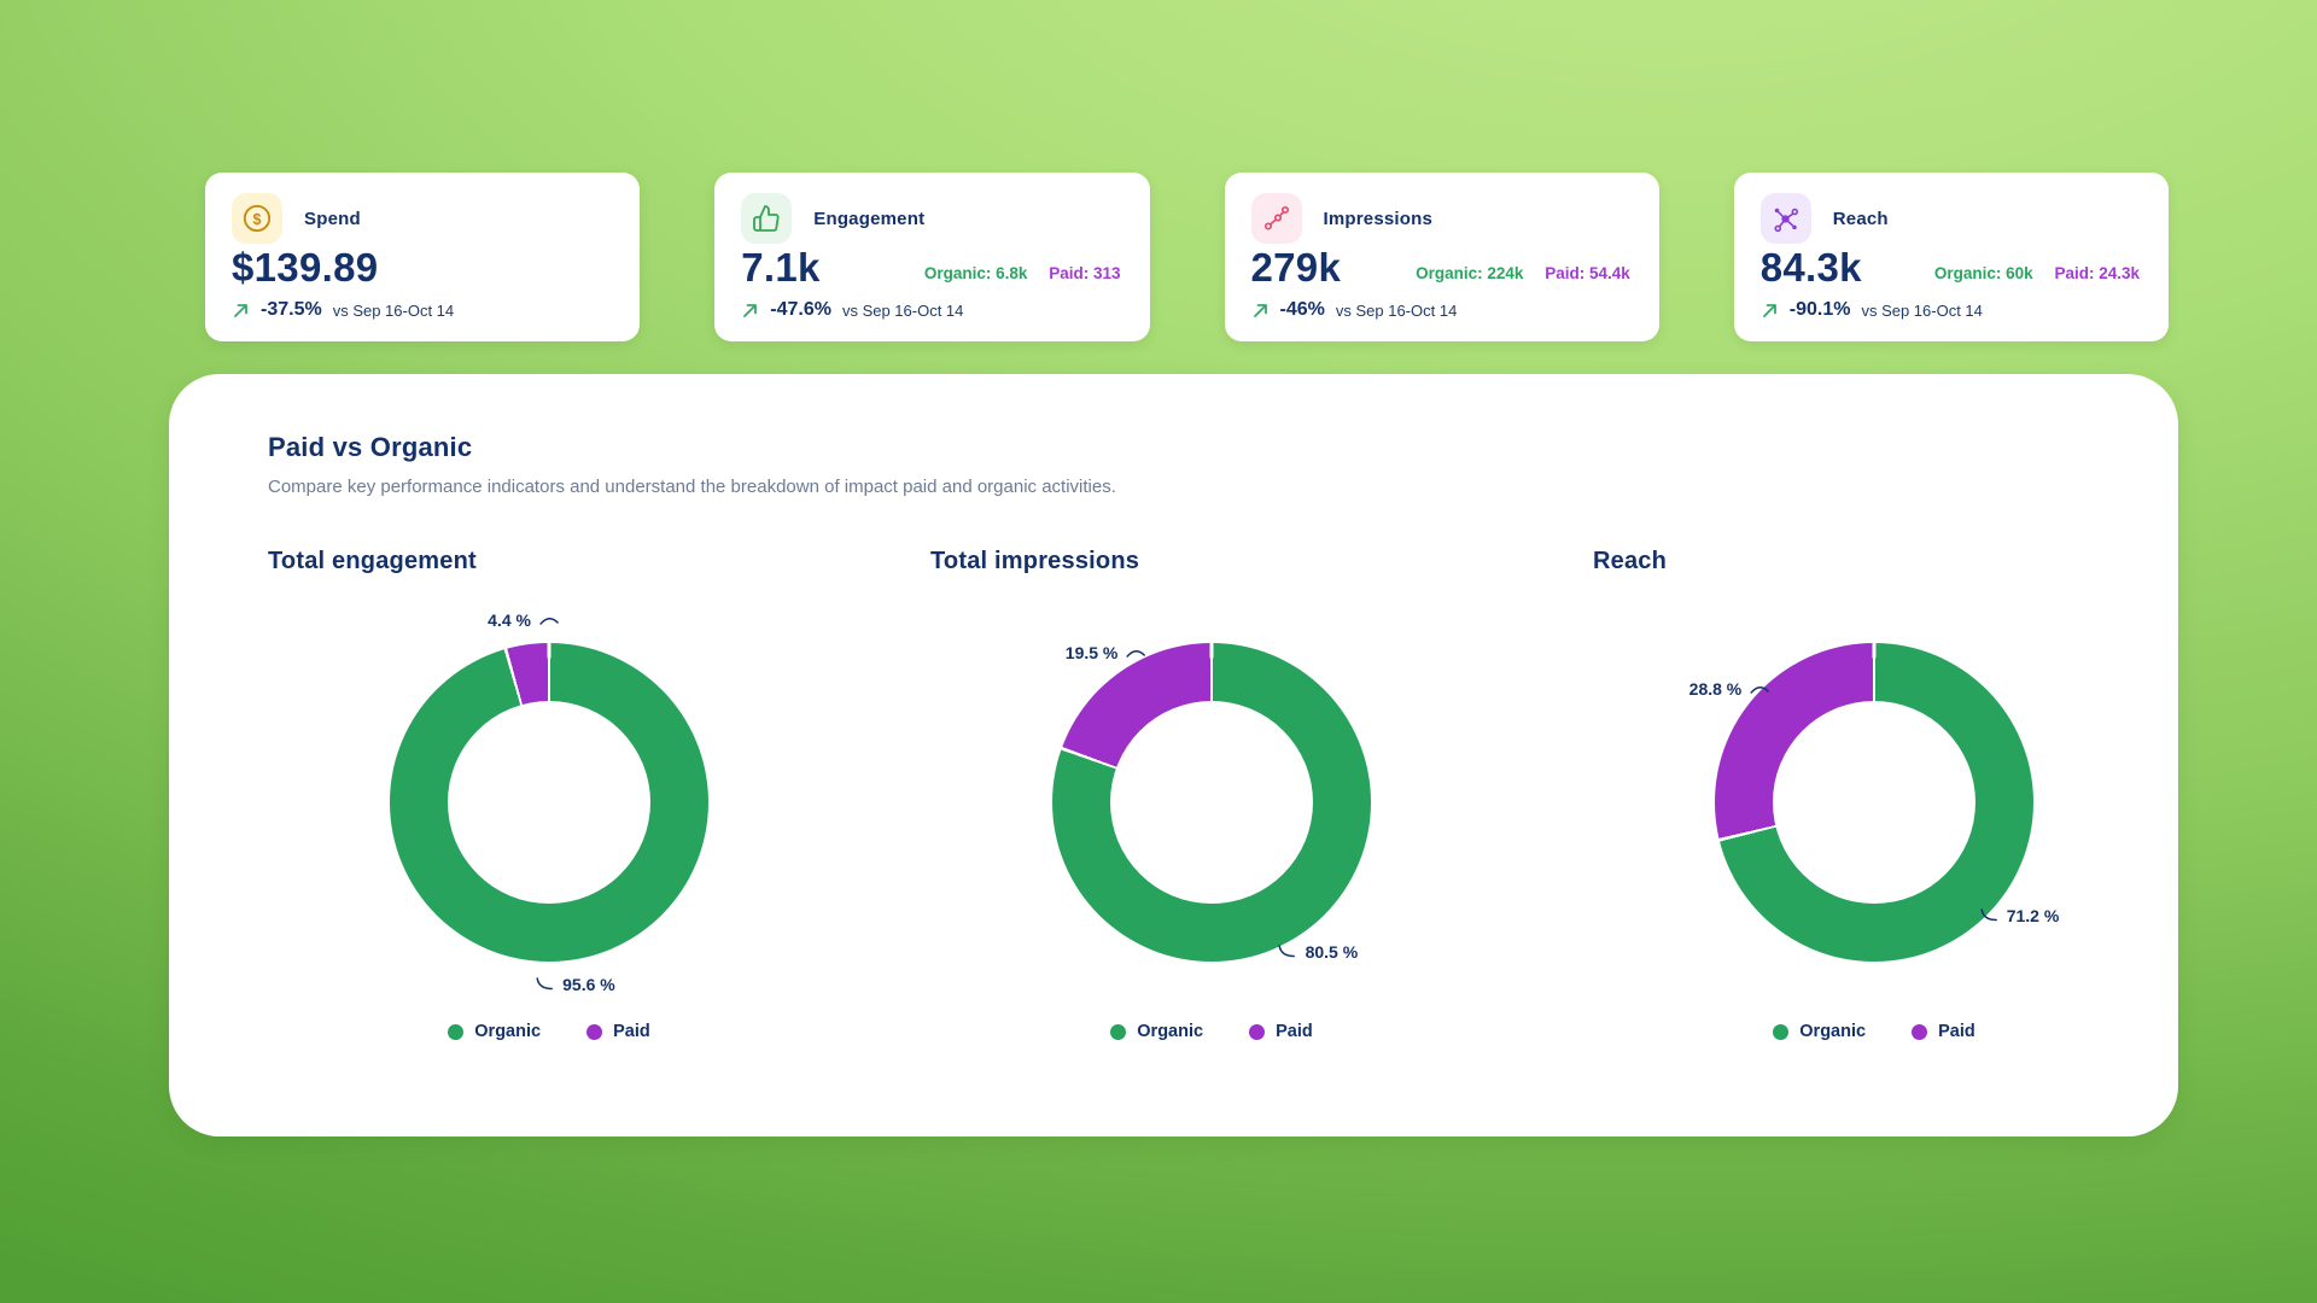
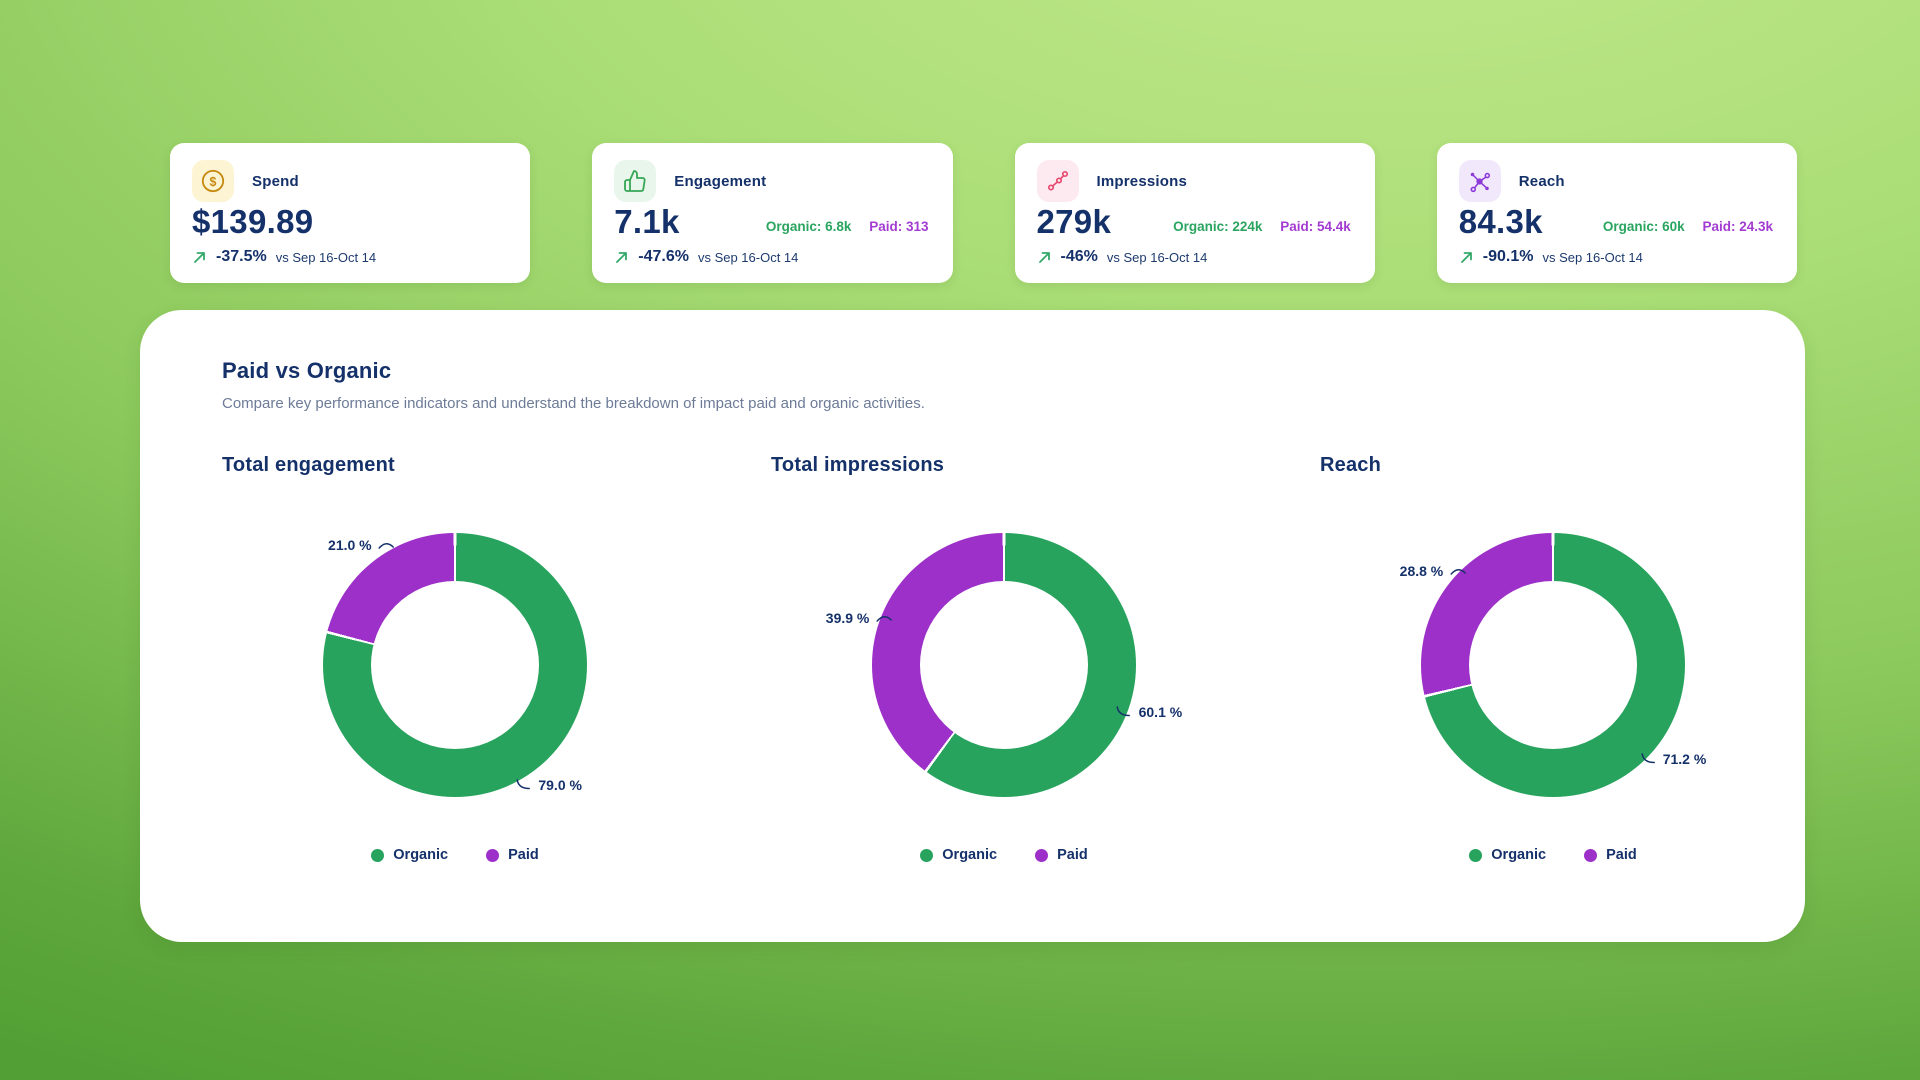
Total engagement/Organic: 95.6 -> 79.0
Total engagement/Paid: 4.4 -> 21.0
Total impressions/Organic: 80.5 -> 60.1
Total impressions/Paid: 19.5 -> 39.9
